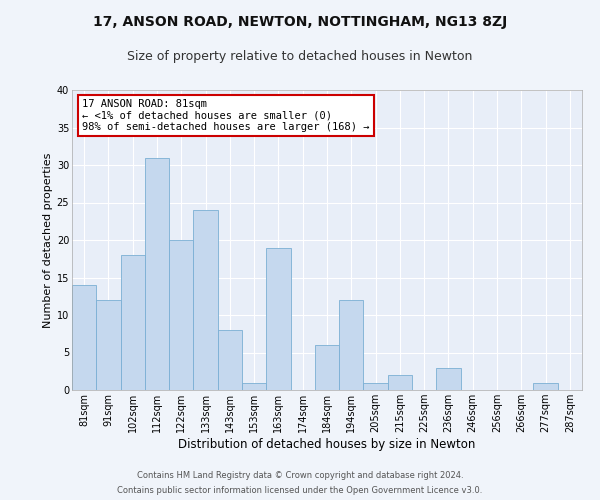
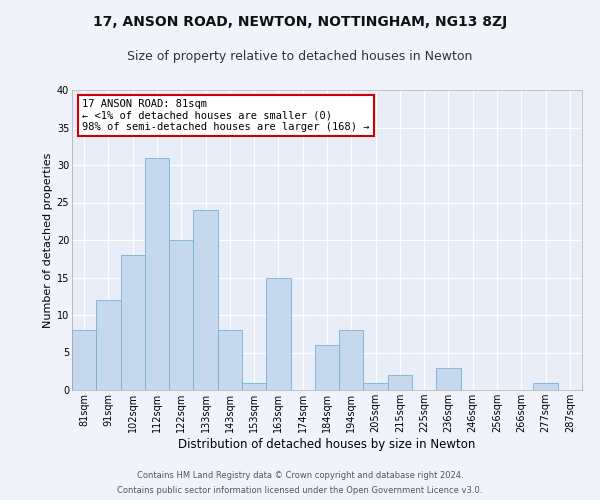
81sqm: 14 -> 8
163sqm: 19 -> 15
194sqm: 12 -> 8
